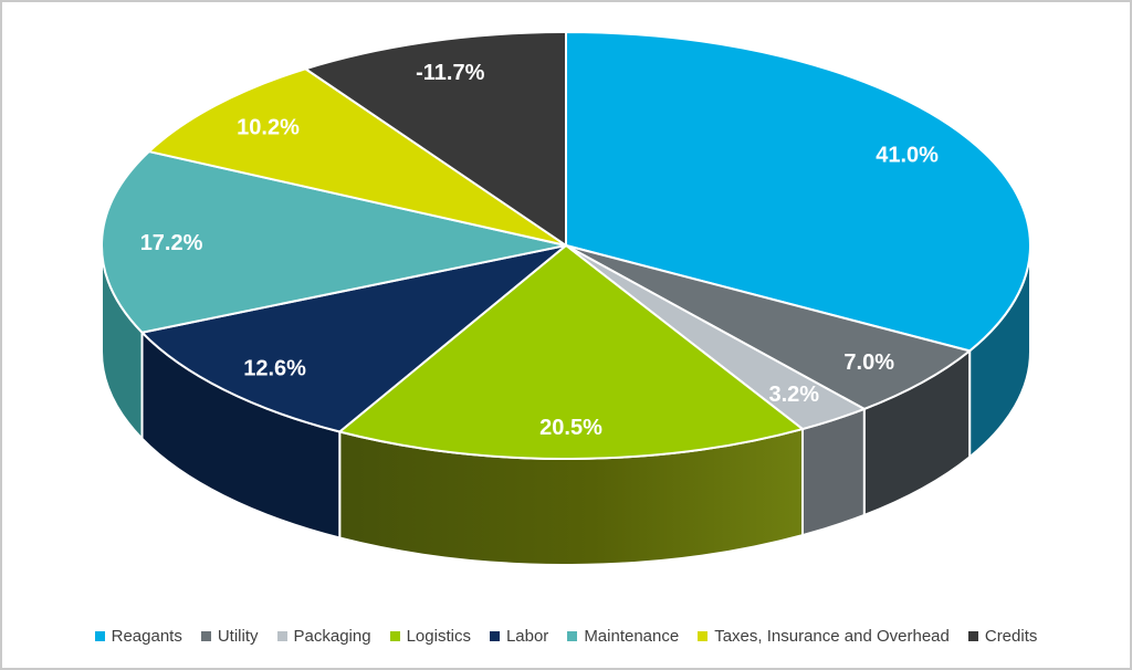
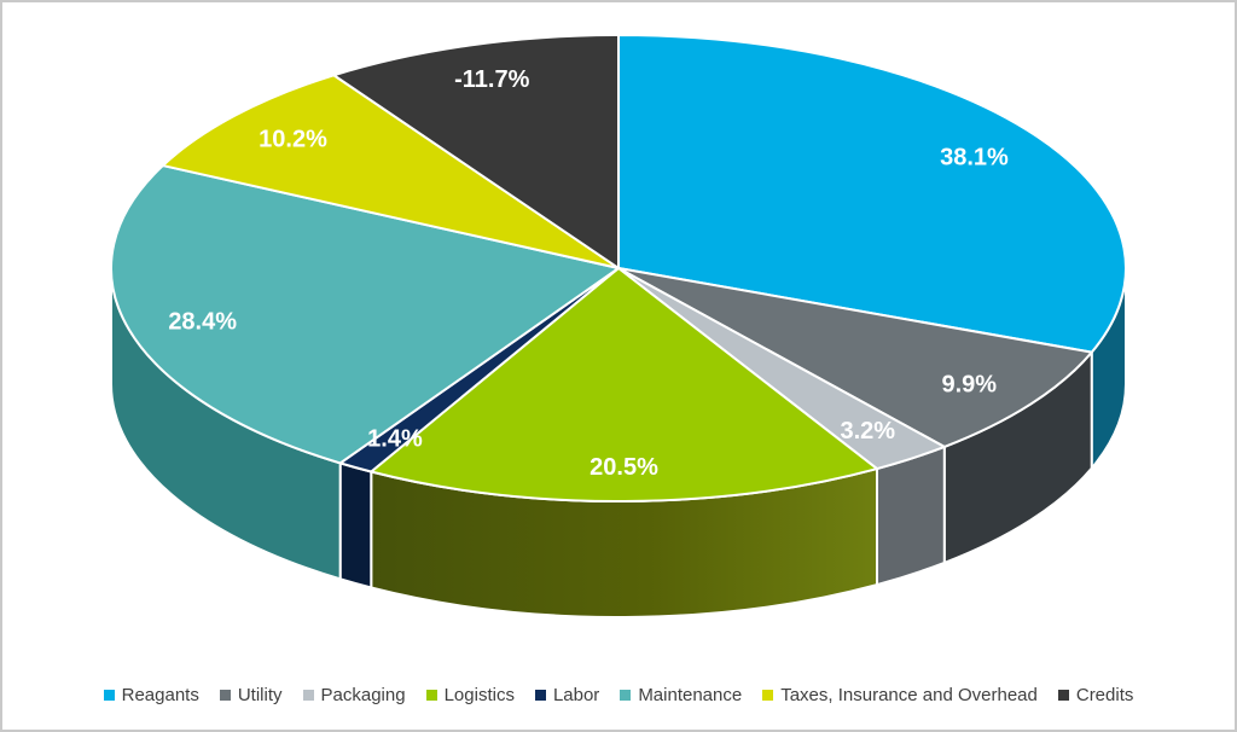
Reagants: 41.0% -> 38.1%
Utility: 7.0% -> 9.9%
Labor: 12.6% -> 1.4%
Maintenance: 17.2% -> 28.4%
